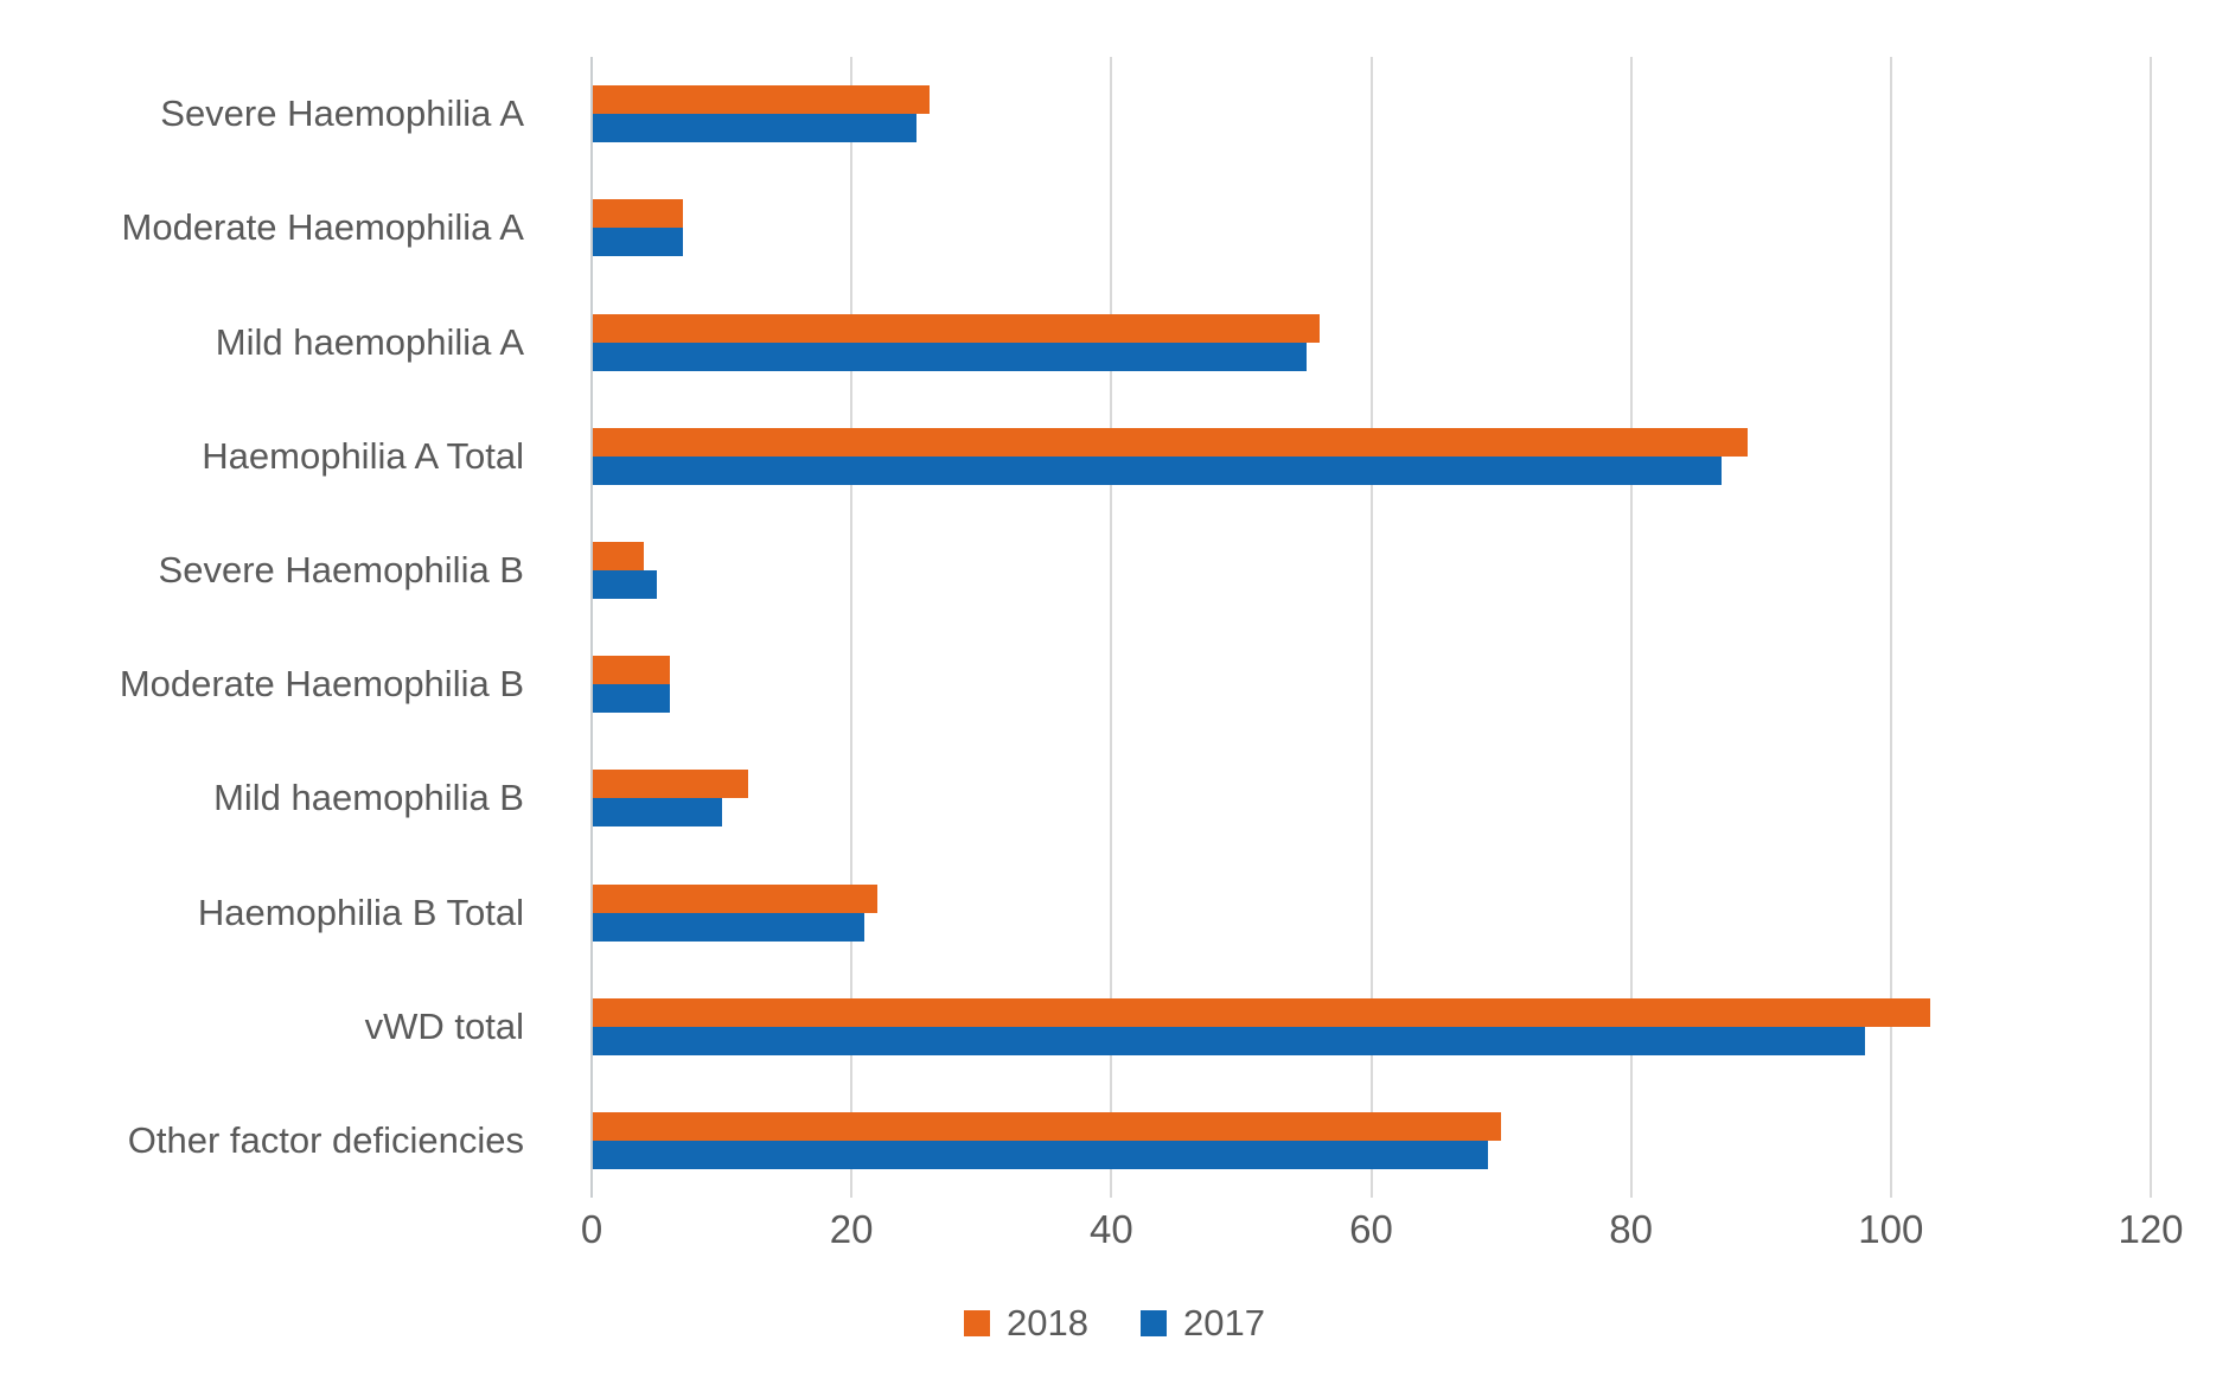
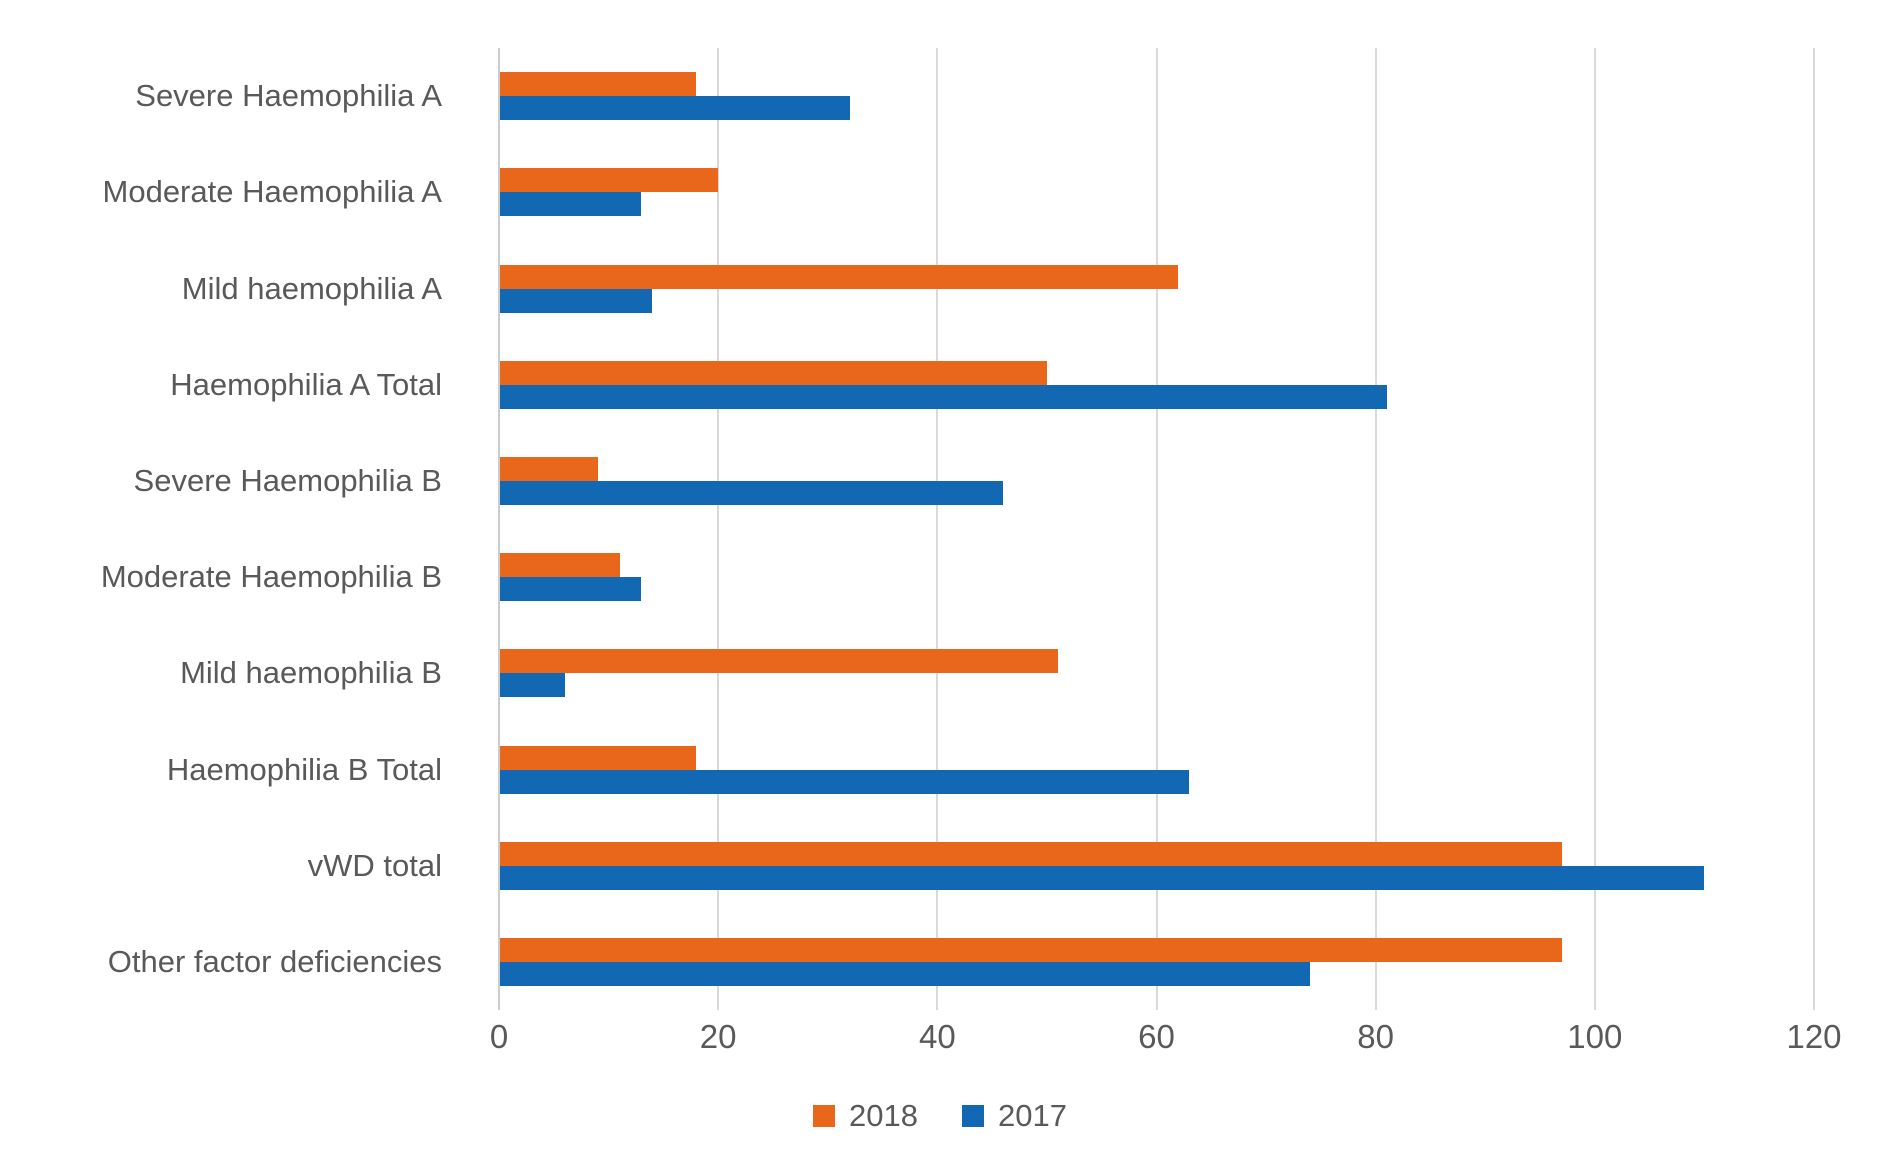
2018/Severe Haemophilia A: 26 -> 18
2017/Severe Haemophilia A: 25 -> 32
2018/Moderate Haemophilia A: 7 -> 20
2017/Moderate Haemophilia A: 7 -> 13
2018/Mild haemophilia A: 56 -> 62
2017/Mild haemophilia A: 55 -> 14
2018/Haemophilia A Total: 89 -> 50
2017/Haemophilia A Total: 87 -> 81
2018/Severe Haemophilia B: 4 -> 9
2017/Severe Haemophilia B: 5 -> 46
2018/Moderate Haemophilia B: 6 -> 11
2017/Moderate Haemophilia B: 6 -> 13
2018/Mild haemophilia B: 12 -> 51
2017/Mild haemophilia B: 10 -> 6
2018/Haemophilia B Total: 22 -> 18
2017/Haemophilia B Total: 21 -> 63
2018/vWD total: 103 -> 97
2017/vWD total: 98 -> 110
2018/Other factor deficiencies: 70 -> 97
2017/Other factor deficiencies: 69 -> 74
